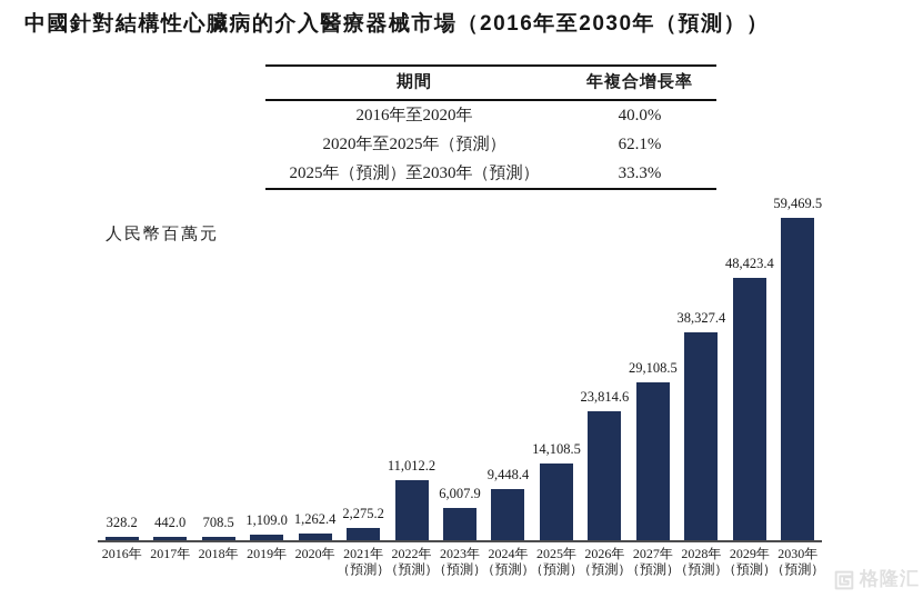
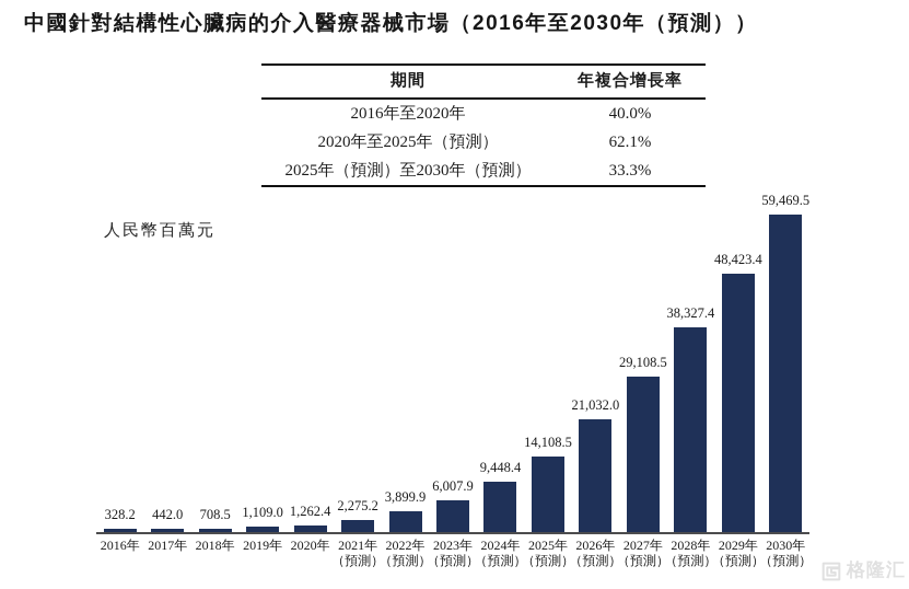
2022年: 11,012.2 -> 3,899.9
2026年: 23,814.6 -> 21,032.0
